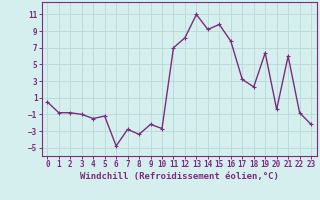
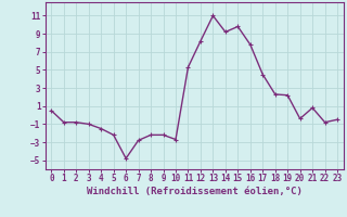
5: -1.2 -> -2.2
8: -3.4 -> -2.2
11: 7.0 -> 5.3
17: 3.2 -> 4.5
19: 6.4 -> 2.2
21: 6.0 -> 0.8
23: -2.2 -> -0.5
